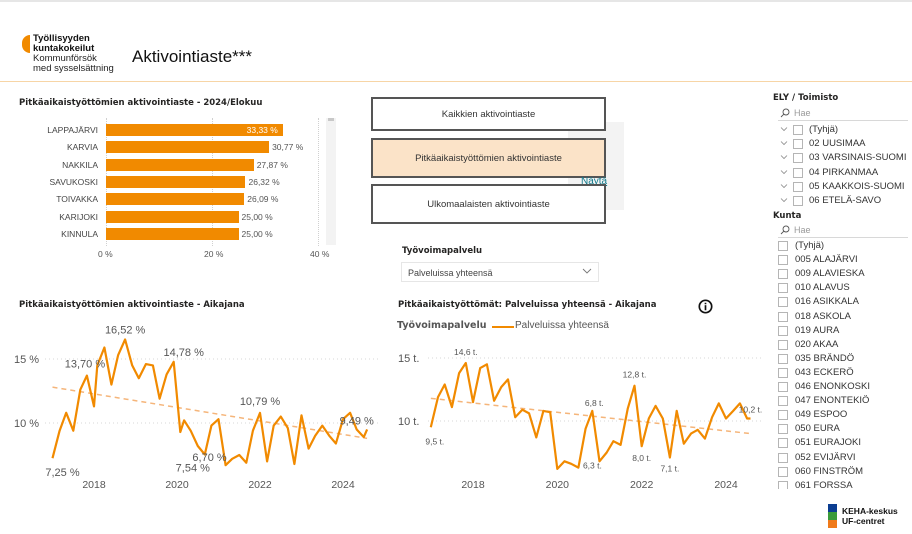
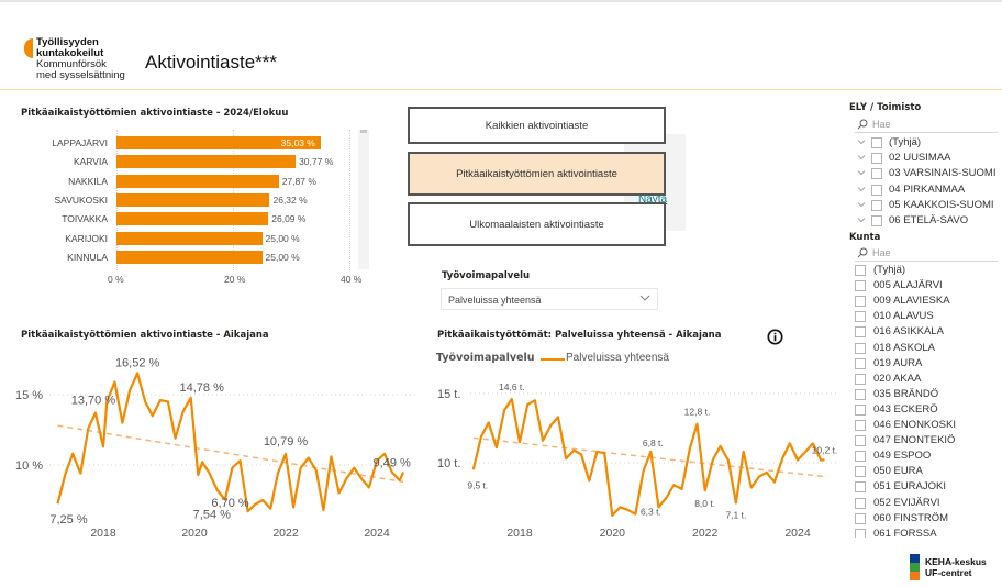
Pitkäaikaistyöttömien aktivointiaste - 2024/Elokuu/LAPPAJÄRVI: 33,33 -> 35,03
